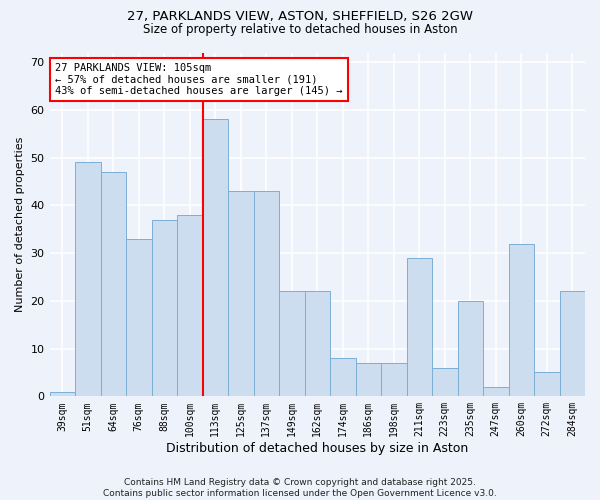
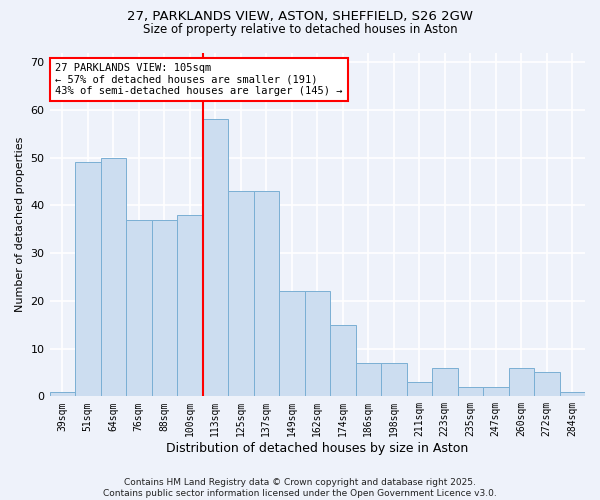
64sqm: 47 -> 50
76sqm: 33 -> 37
174sqm: 8 -> 15
211sqm: 29 -> 3
235sqm: 20 -> 2
260sqm: 32 -> 6
284sqm: 22 -> 1
